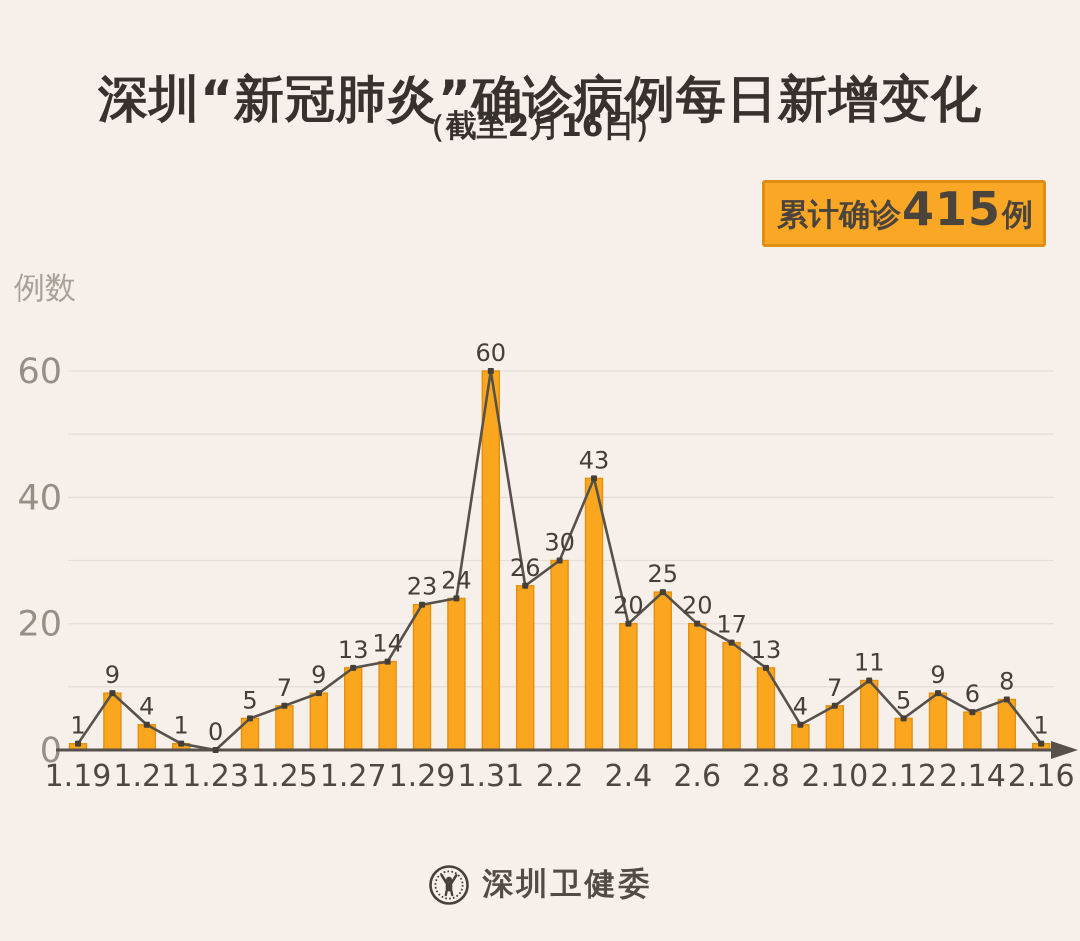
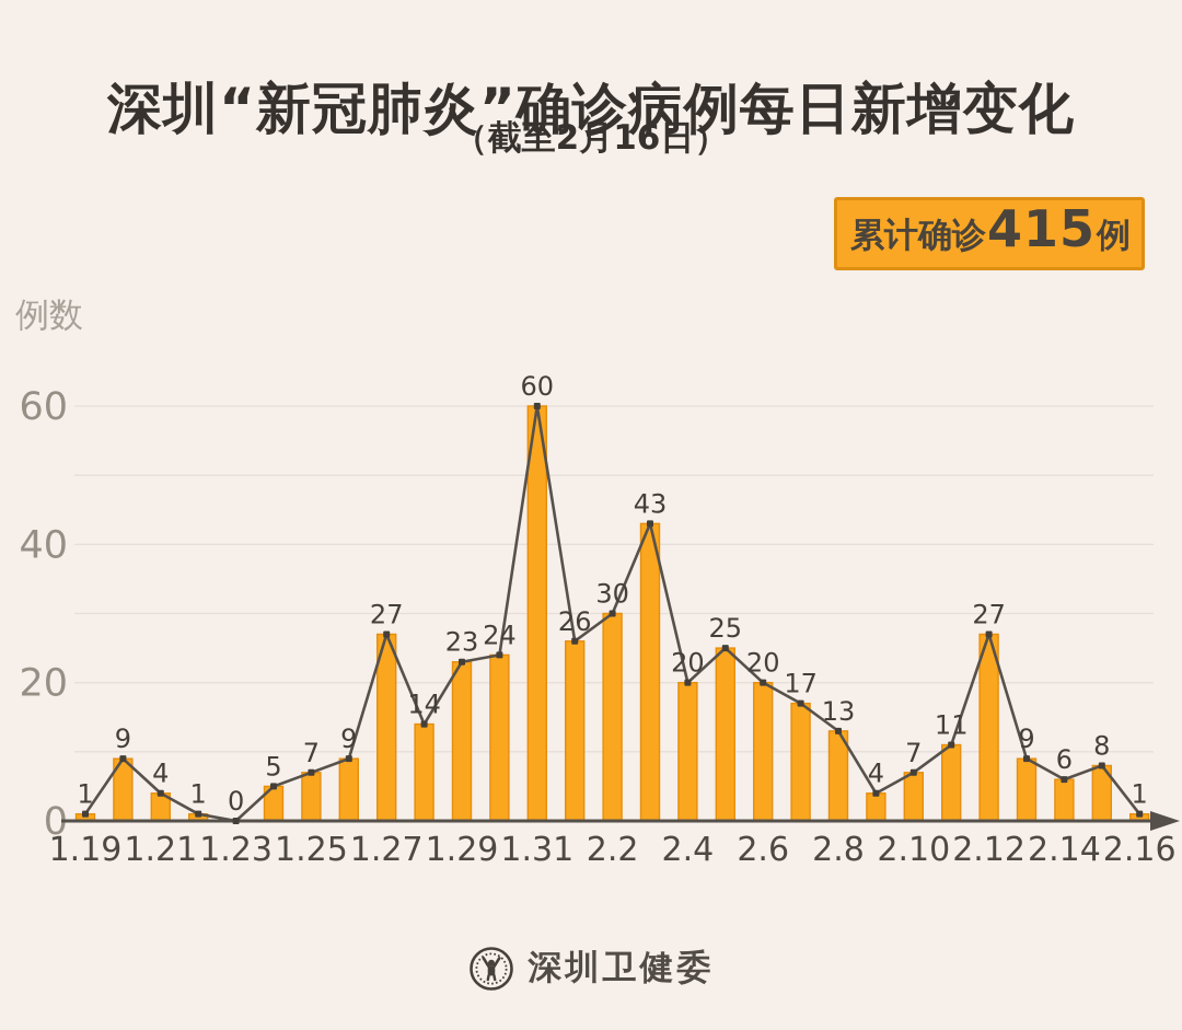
1.27: 13 -> 27
2.12: 5 -> 27
